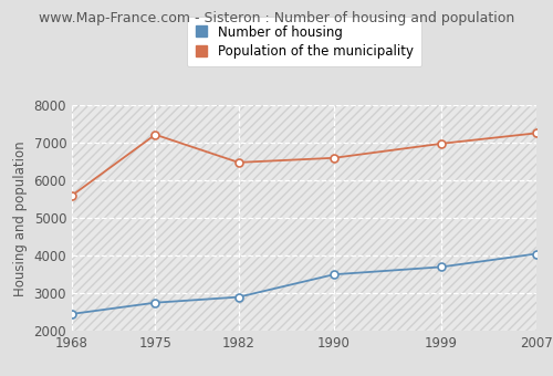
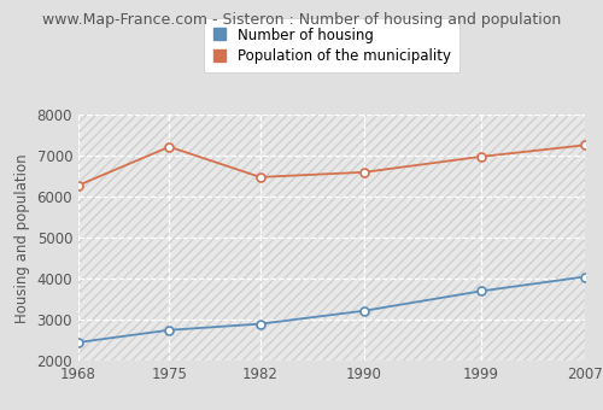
Population of the municipality/1968: 5600 -> 6280
Number of housing/1990: 3500 -> 3220
